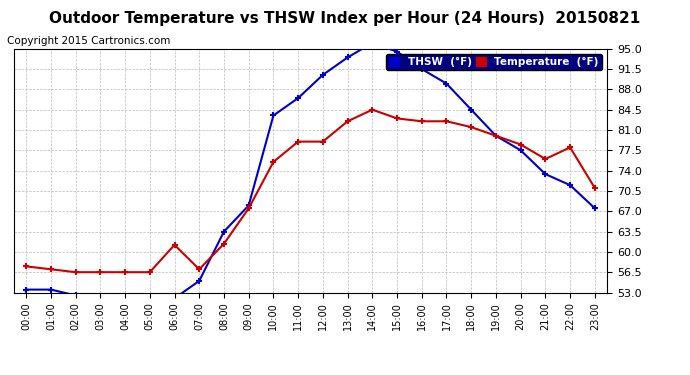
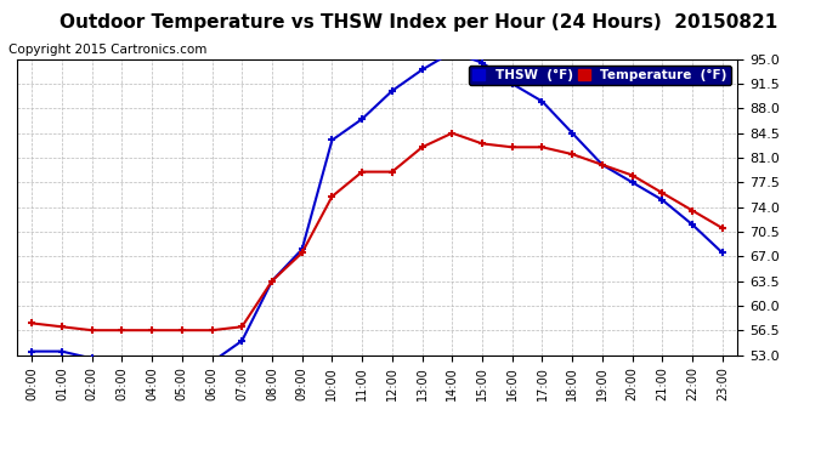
Temperature (°F)/06:00: 61.2 -> 56.5
Temperature (°F)/08:00: 61.4 -> 63.5
THSW (°F)/21:00: 73.4 -> 75.0
Temperature (°F)/22:00: 78.0 -> 73.5
